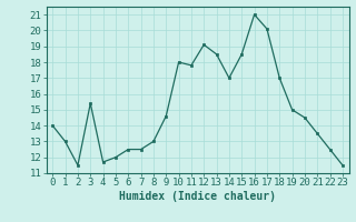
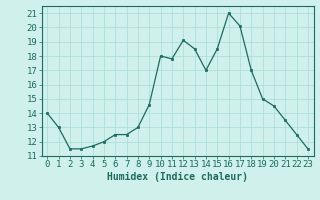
3: 15.4 -> 11.5
